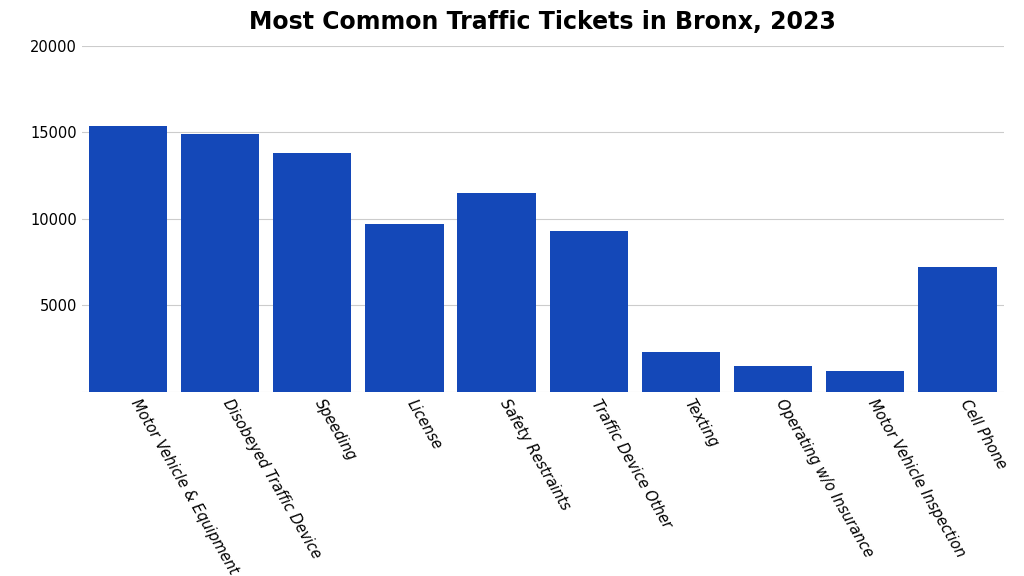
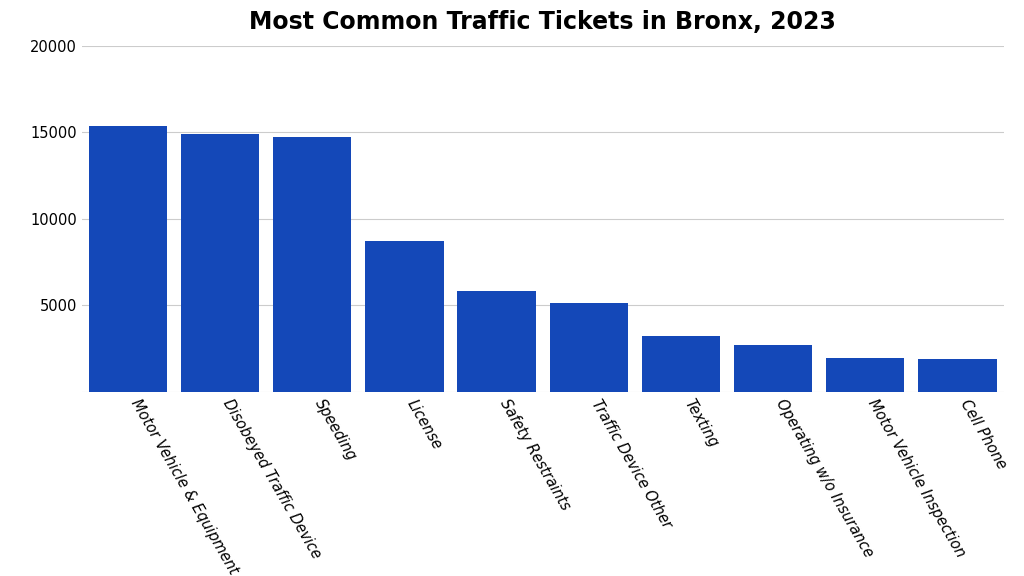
Speeding: 13800 -> 14800
License: 9700 -> 8700
Safety Restraints: 11500 -> 5800
Traffic Device Other: 9300 -> 5200
Texting: 2300 -> 3200
Operating w/o Insurance: 1500 -> 2700
Motor Vehicle Inspection: 1200 -> 2000
Cell Phone: 7200 -> 1900
